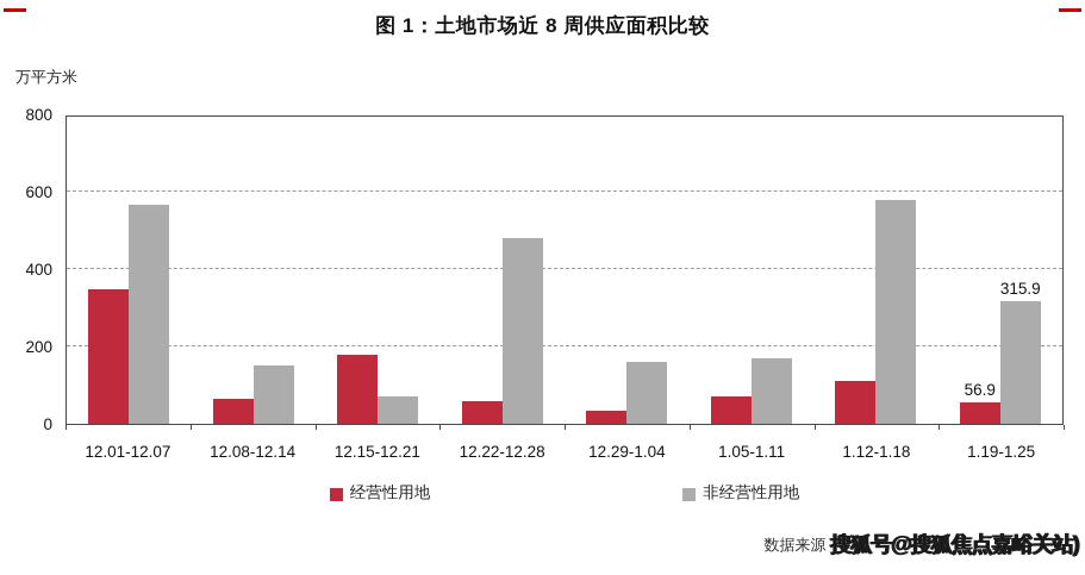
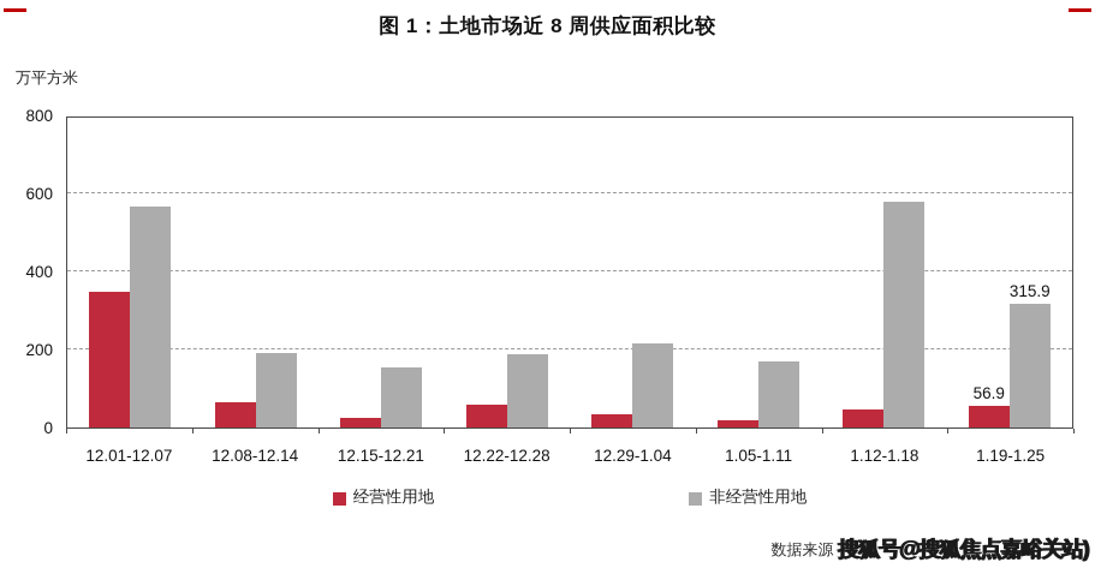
非经营性用地/12.08-12.14: 150 -> 190
经营性用地/12.15-12.21: 180 -> 20
非经营性用地/12.15-12.21: 70 -> 160
非经营性用地/12.22-12.28: 480 -> 190
非经营性用地/12.29-1.04: 160 -> 220
经营性用地/1.05-1.11: 70 -> 20
经营性用地/1.12-1.18: 110 -> 40
